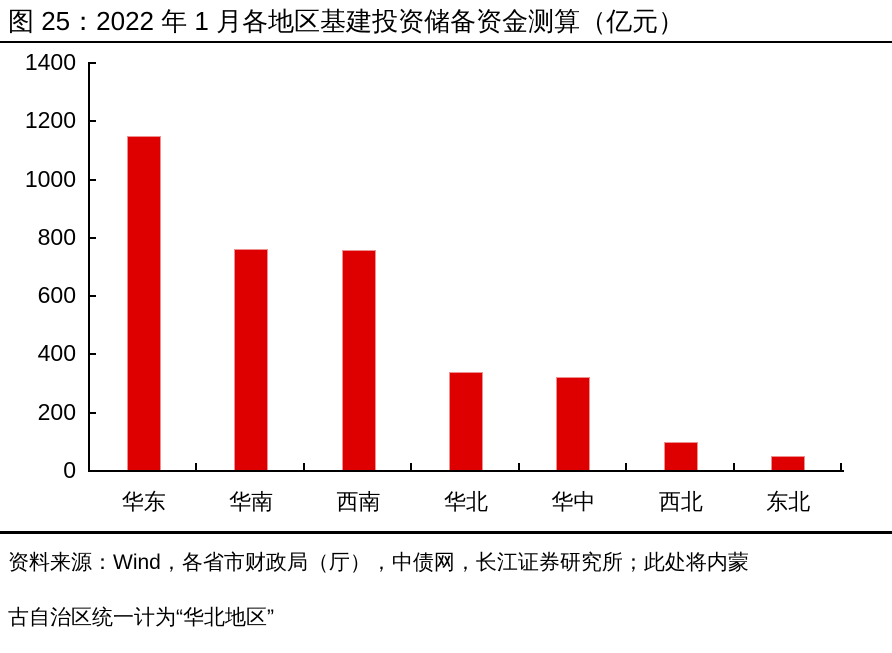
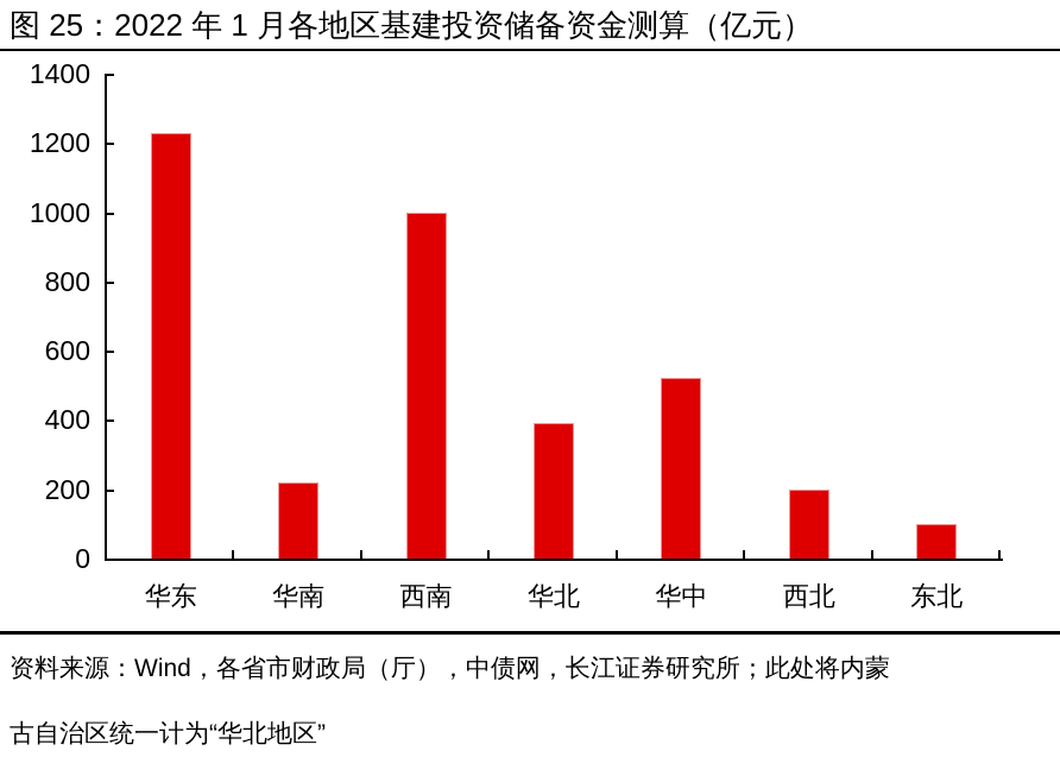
华东: 1140 -> 1230
华南: 760 -> 220
西南: 760 -> 1000
华北: 340 -> 390
华中: 320 -> 520
西北: 100 -> 200
东北: 50 -> 100
